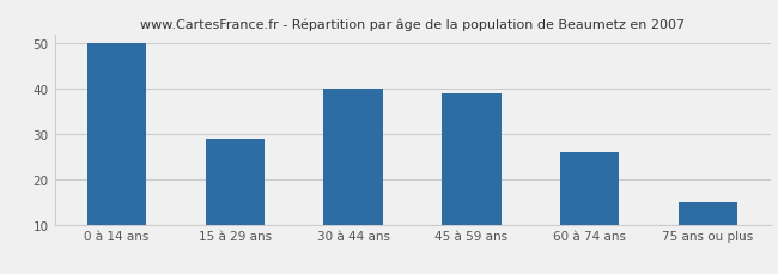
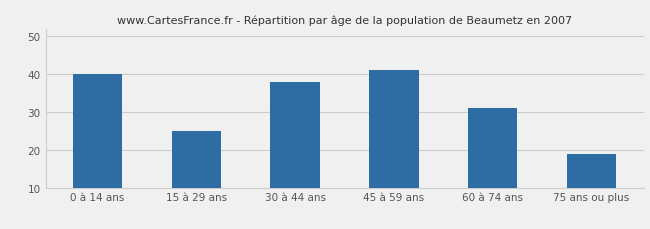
0 à 14 ans: 50 -> 40
15 à 29 ans: 29 -> 25
30 à 44 ans: 40 -> 38
45 à 59 ans: 39 -> 41
60 à 74 ans: 26 -> 31
75 ans ou plus: 15 -> 19
